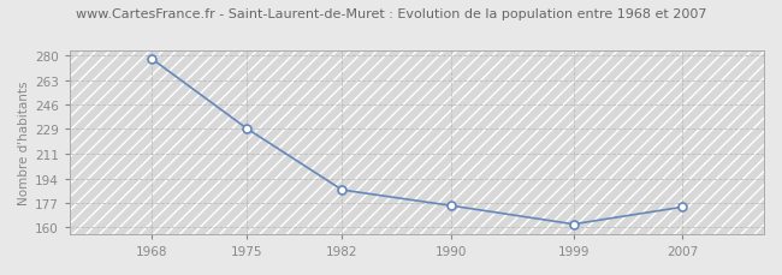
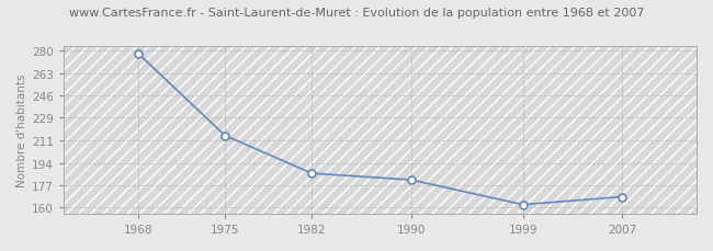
1975: 229 -> 215
1990: 175 -> 181
2007: 174 -> 168
